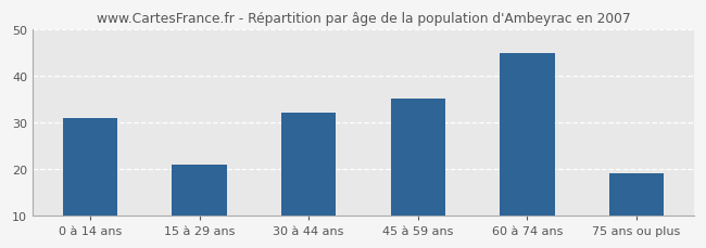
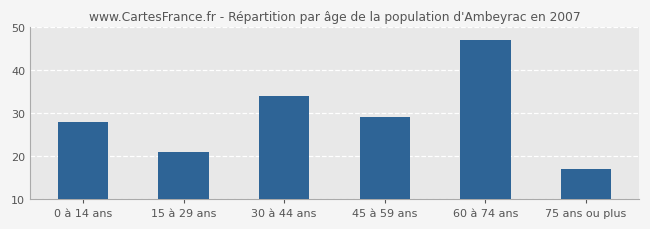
0 à 14 ans: 31 -> 28
30 à 44 ans: 32 -> 34
45 à 59 ans: 35 -> 29
60 à 74 ans: 45 -> 47
75 ans ou plus: 19 -> 17
